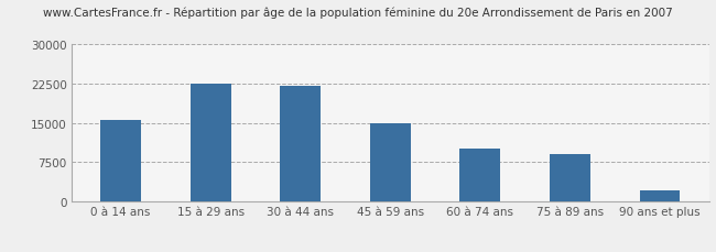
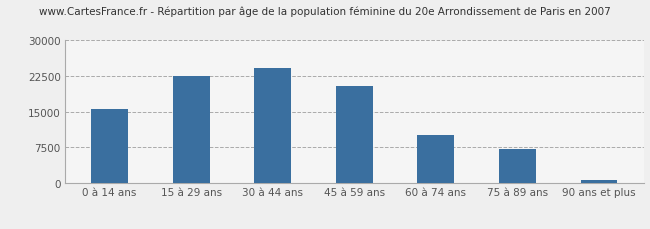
30 à 44 ans: 22000 -> 24200
45 à 59 ans: 15000 -> 20500
75 à 89 ans: 9000 -> 7200
90 ans et plus: 2000 -> 700
